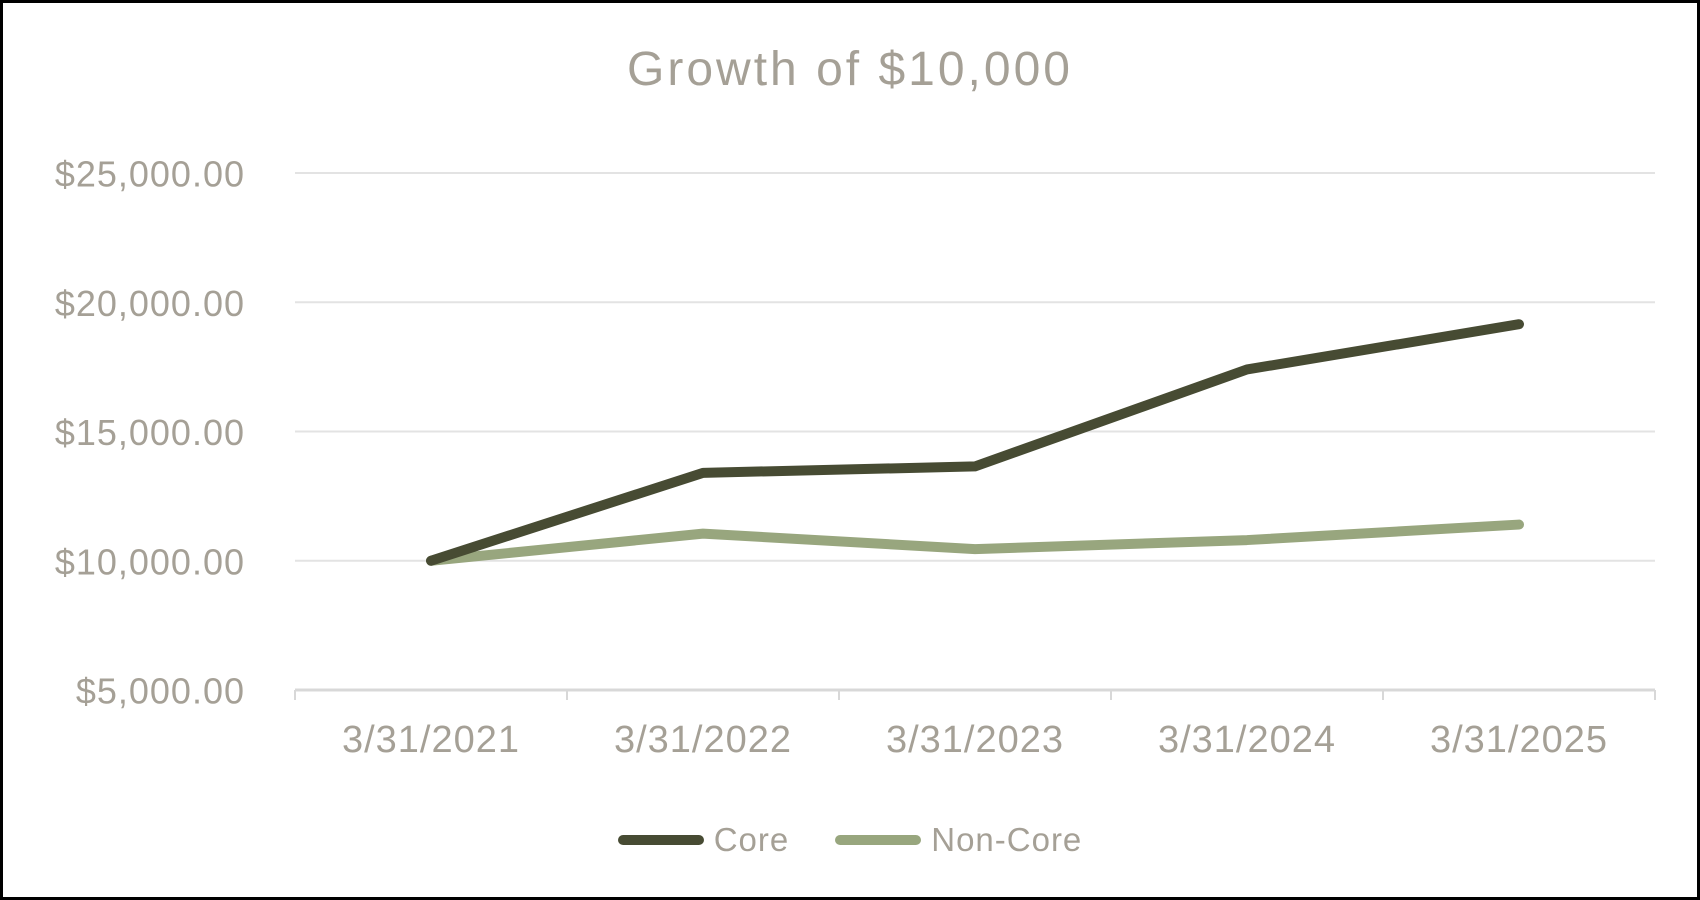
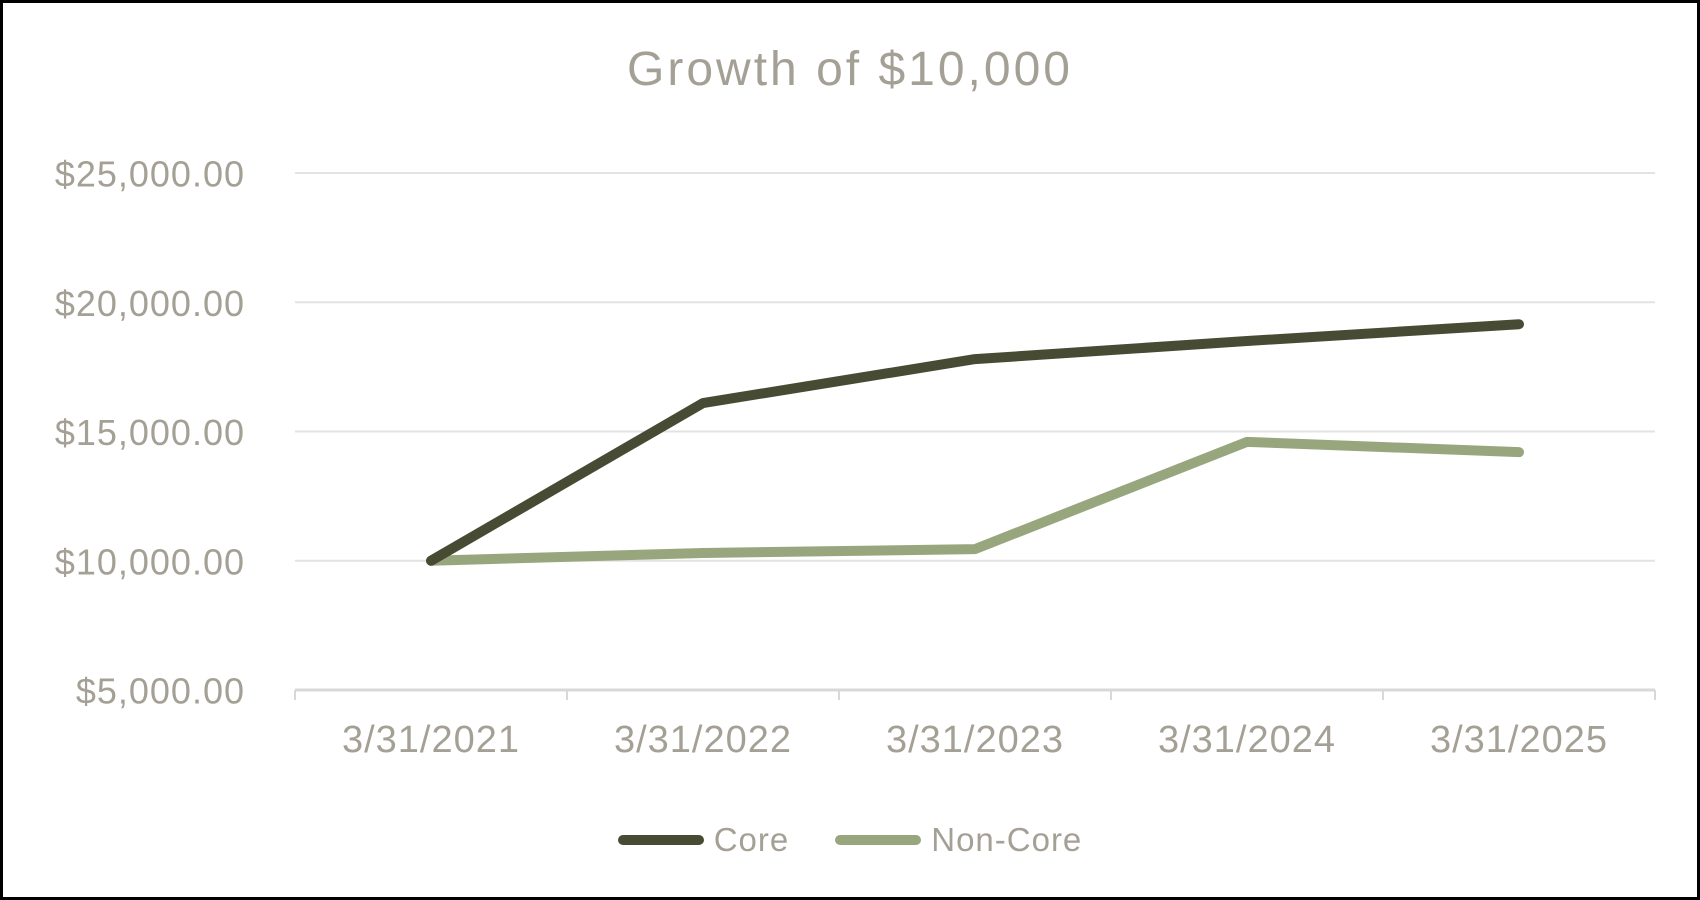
Core/3/31/2022: $13400 -> $16100
Non-Core/3/31/2022: $11000 -> $10300
Core/3/31/2023: $13600 -> $17800
Core/3/31/2024: $17400 -> $18500
Non-Core/3/31/2024: $10800 -> $14600
Non-Core/3/31/2025: $11400 -> $14200
